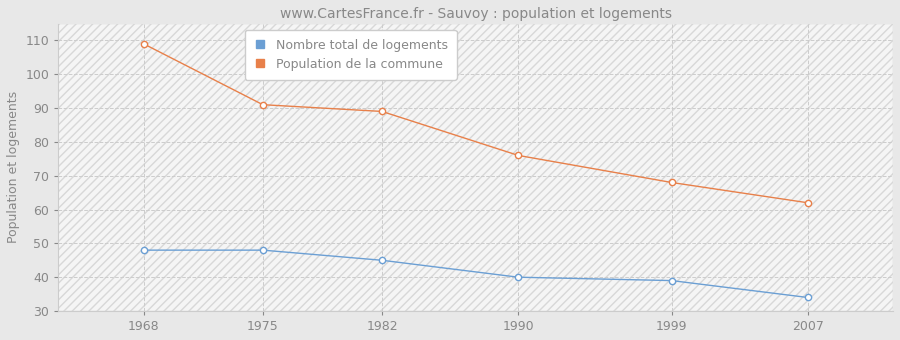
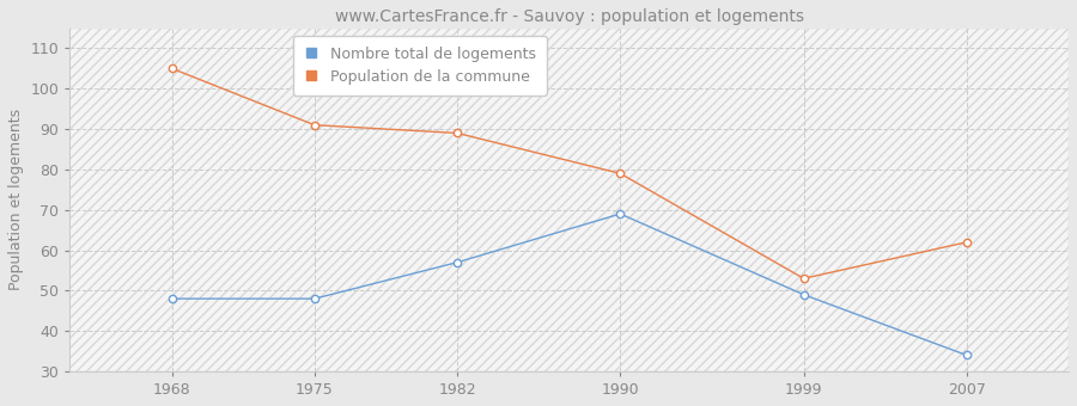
Population de la commune/1968: 109 -> 105
Nombre total de logements/1982: 45 -> 57
Nombre total de logements/1990: 40 -> 69
Population de la commune/1990: 76 -> 79
Nombre total de logements/1999: 39 -> 49
Population de la commune/1999: 68 -> 53
